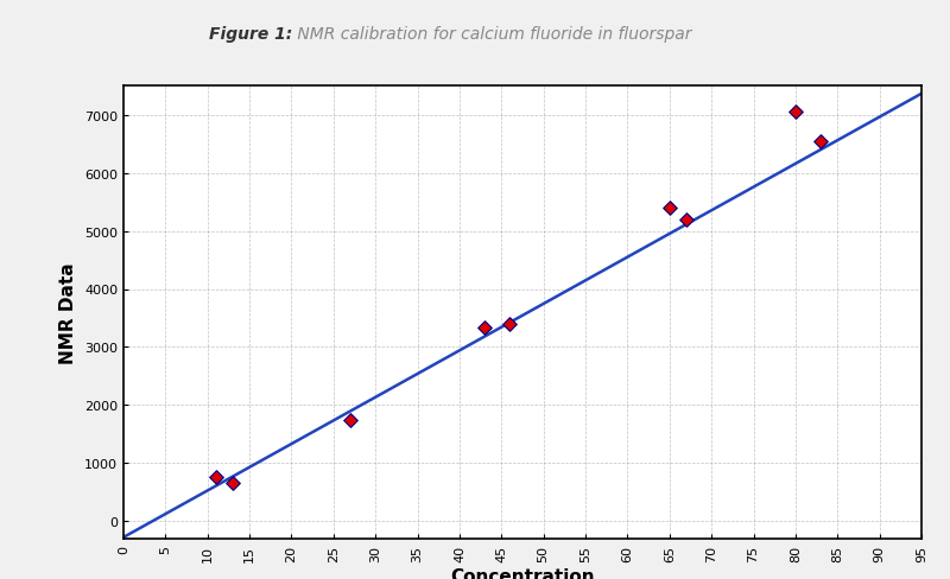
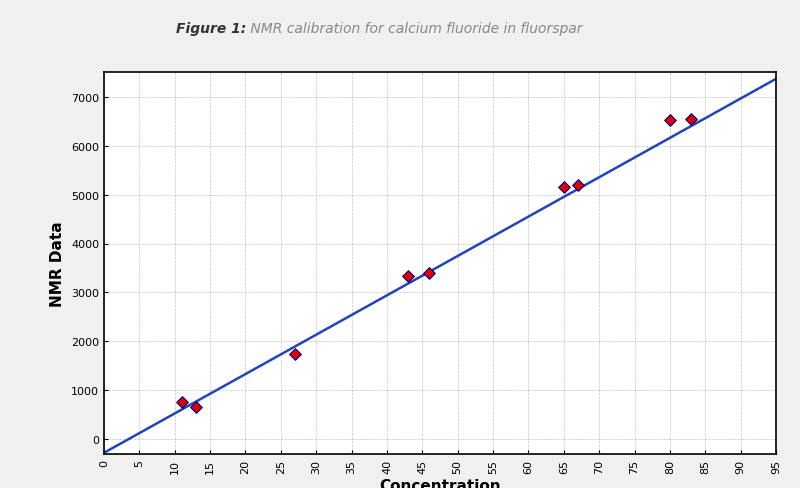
65: 5400 -> 5150
80: 7050 -> 6520
